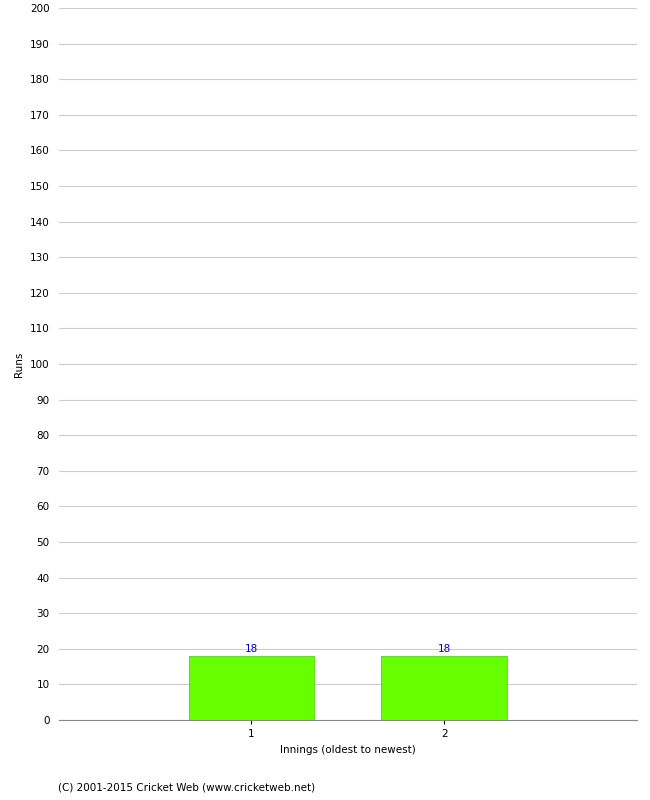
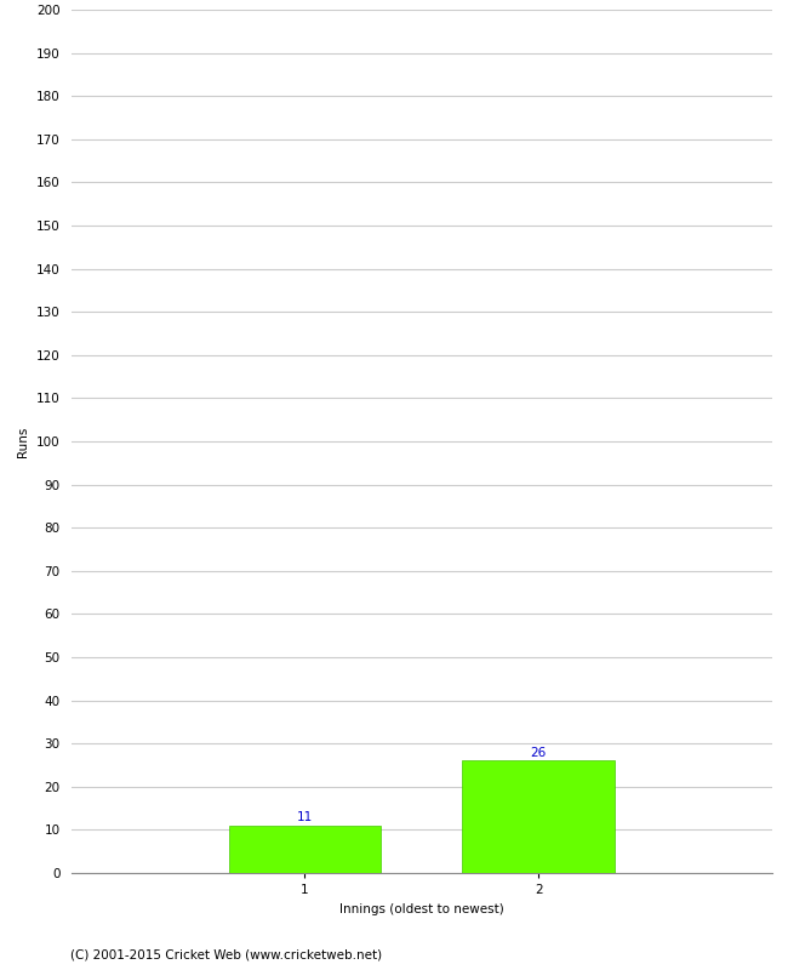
1: 18 -> 11
2: 18 -> 26
